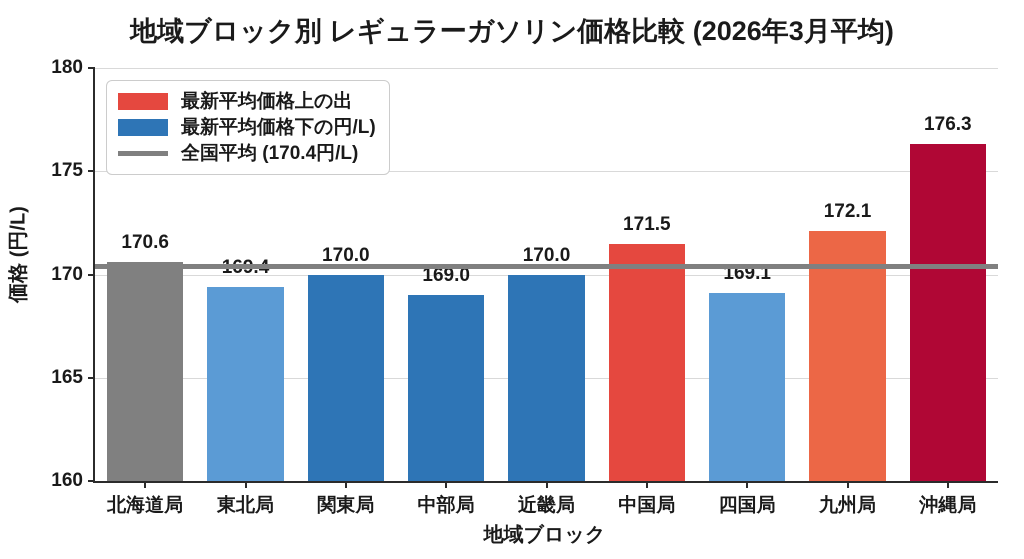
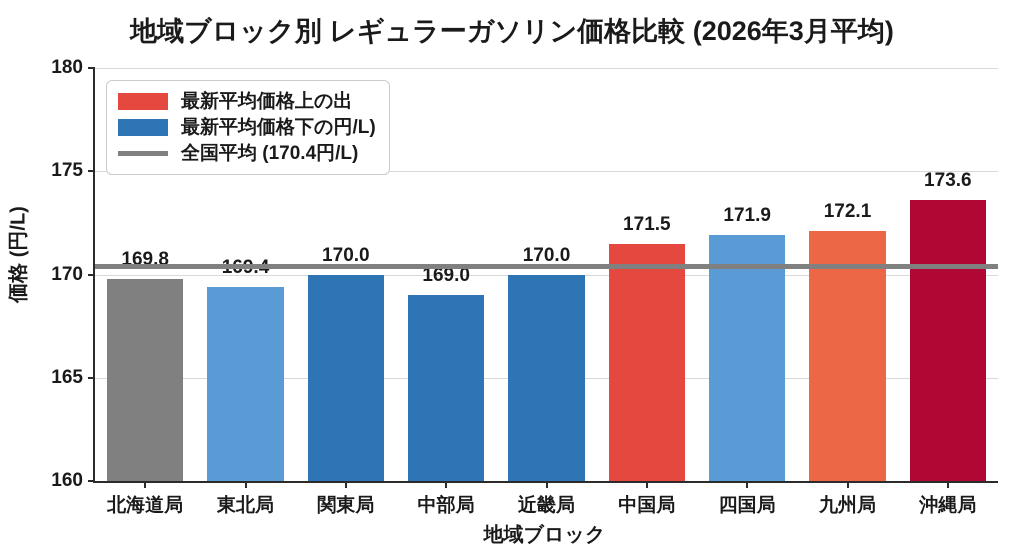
北海道局: 170.6 -> 169.8
四国局: 169.1 -> 171.9
沖縄局: 176.3 -> 173.6
